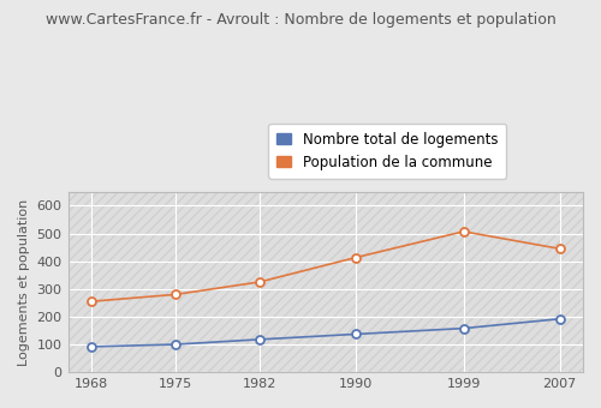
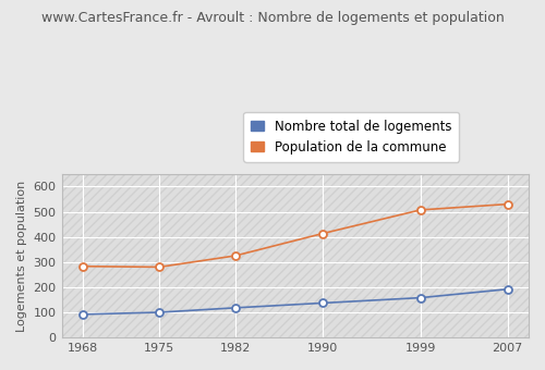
Population de la commune/1968: 255 -> 283
Population de la commune/2007: 445 -> 530
